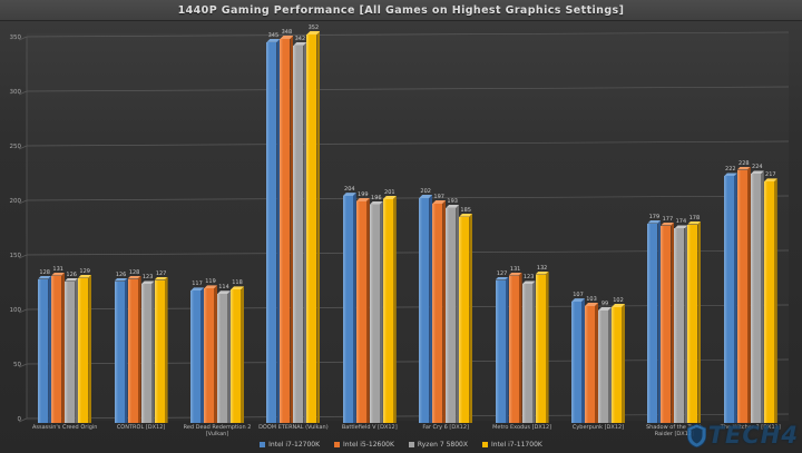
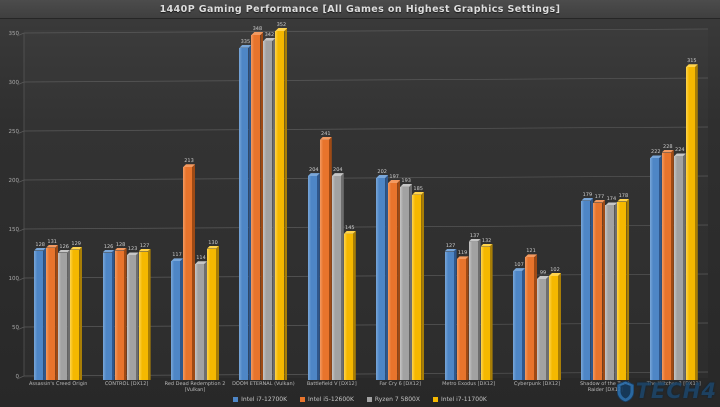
Intel i5-12600K/Red Dead Redemption 2 [Vulkan]: 119 -> 213
Intel i7-11700K/Red Dead Redemption 2 [Vulkan]: 118 -> 130
Intel i7-12700K/DOOM ETERNAL (Vulkan): 345 -> 335
Intel i5-12600K/Battlefield V [DX12]: 199 -> 241
Ryzen 7 5800X/Battlefield V [DX12]: 196 -> 204
Intel i7-11700K/Battlefield V [DX12]: 201 -> 145
Intel i5-12600K/Metro Exodus [DX12]: 131 -> 119
Ryzen 7 5800X/Metro Exodus [DX12]: 123 -> 137
Intel i5-12600K/Cyberpunk [DX12]: 103 -> 121
Intel i7-11700K/The Witcher 3 [DX11]: 217 -> 315
